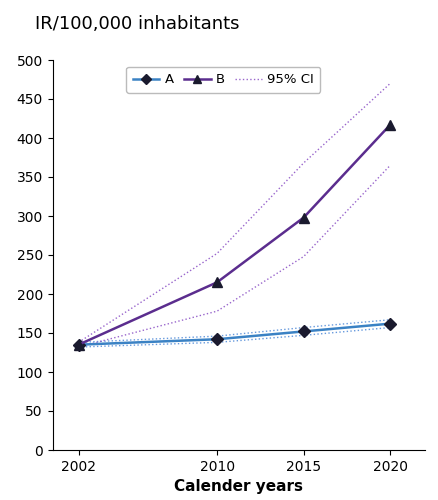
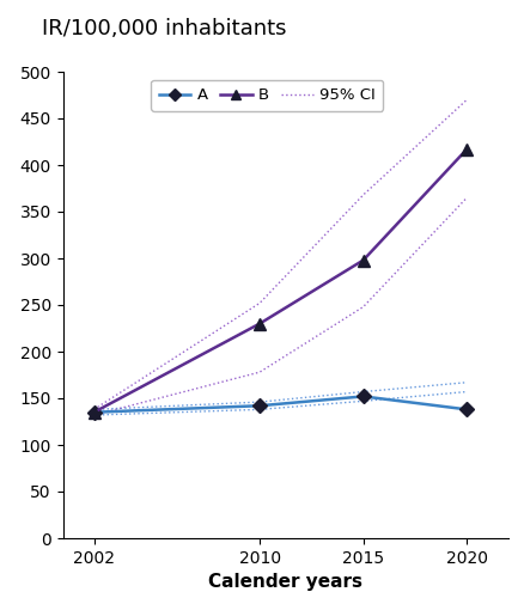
B/2010: 215 -> 230
A/2020: 162 -> 138
